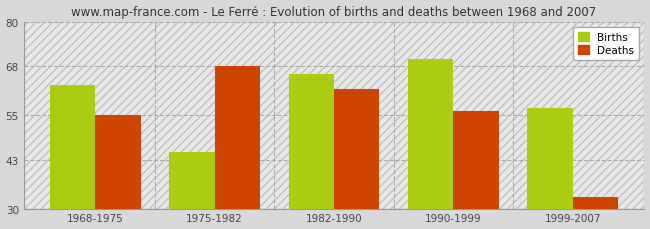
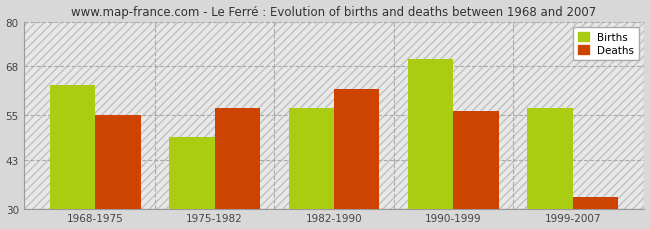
Births/1975-1982: 45 -> 49
Deaths/1975-1982: 68 -> 57
Births/1982-1990: 66 -> 57
